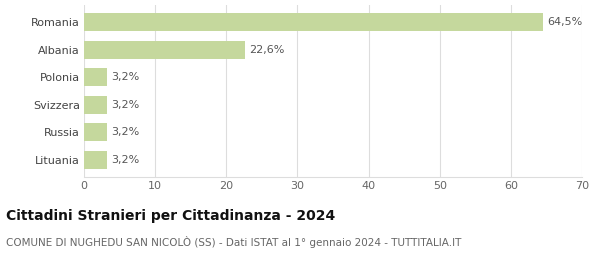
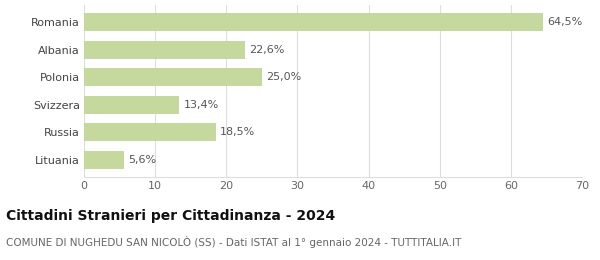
Polonia: 3,2% -> 25,0%
Svizzera: 3,2% -> 13,4%
Russia: 3,2% -> 18,5%
Lituania: 3,2% -> 5,6%
